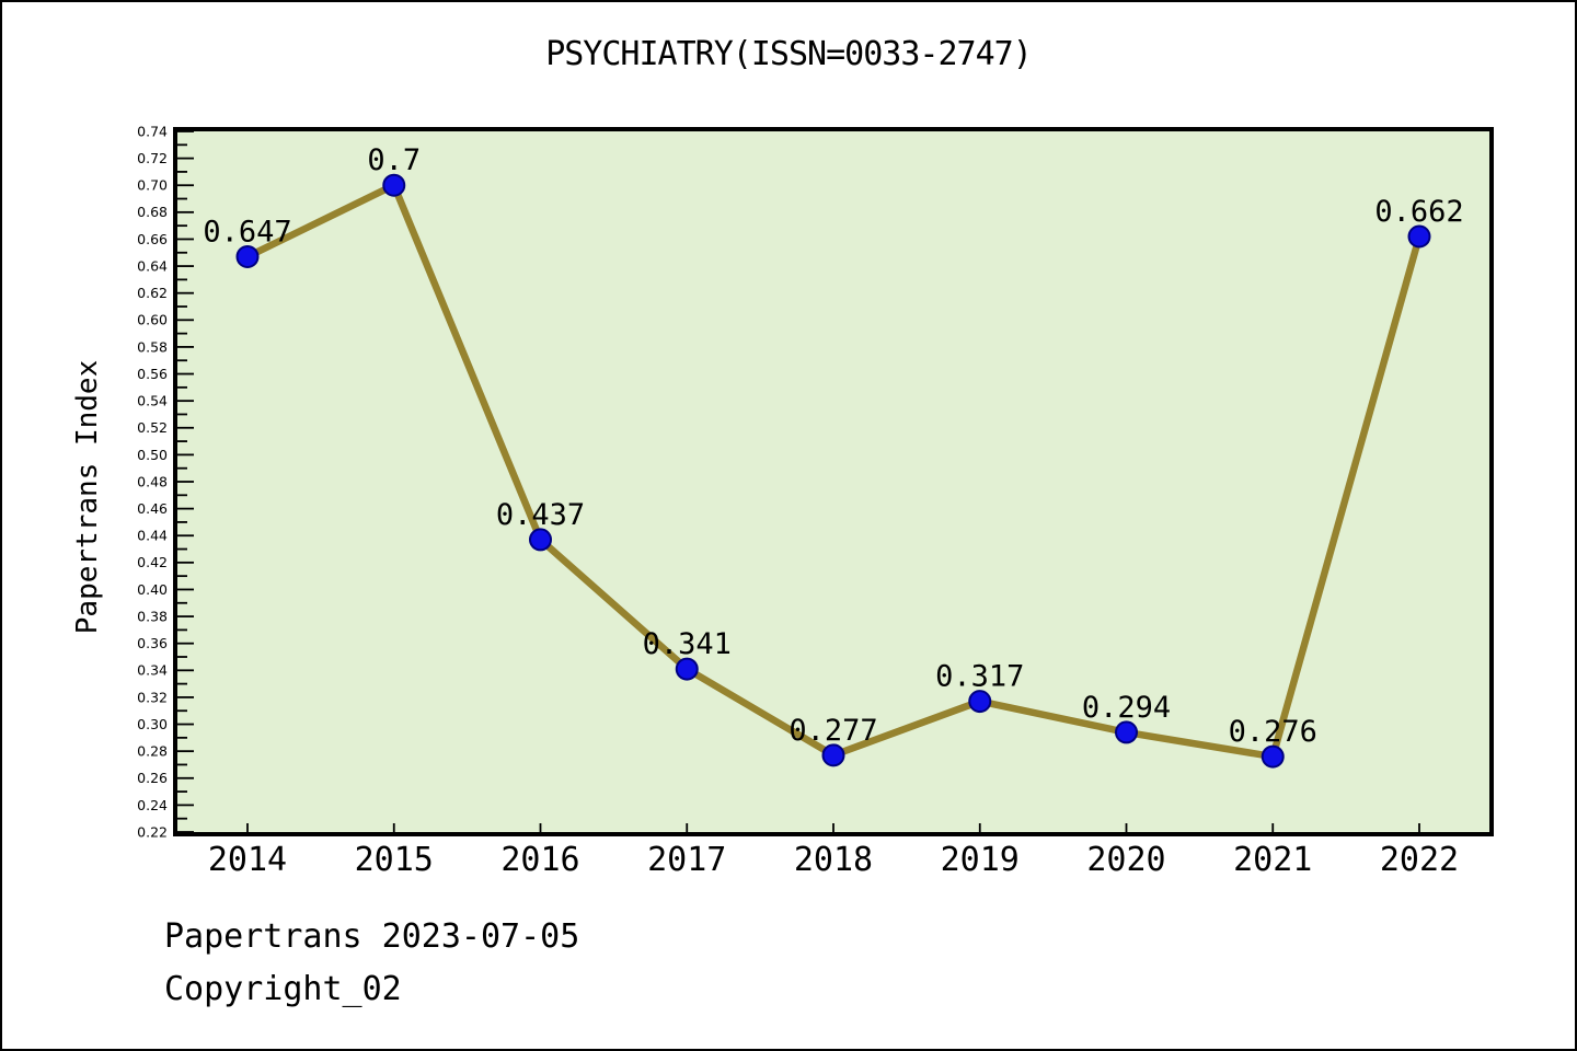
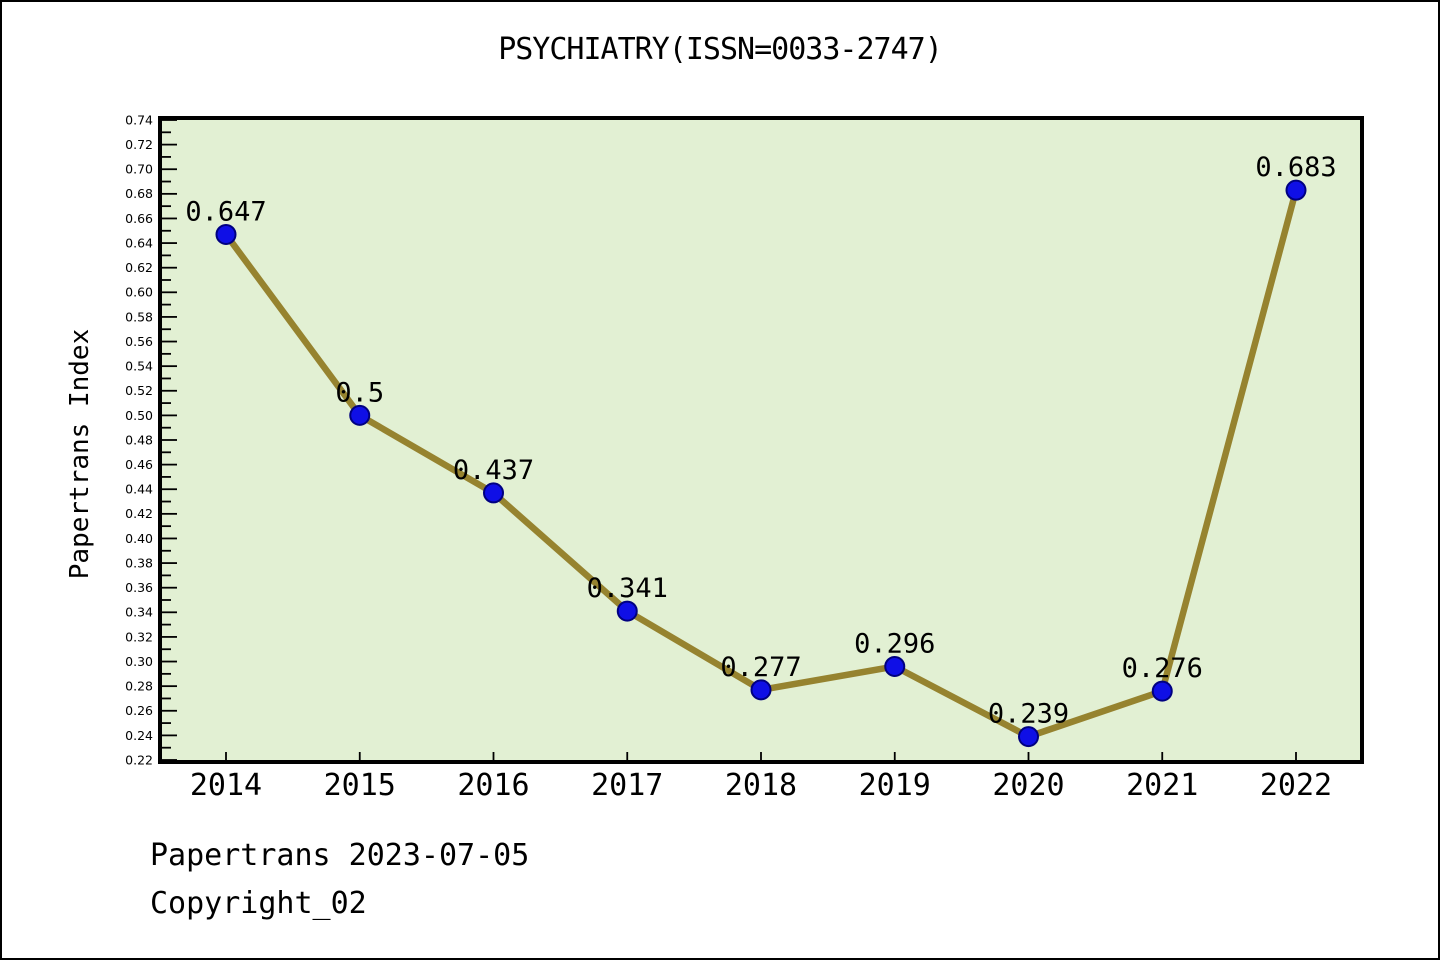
2015: 0.7 -> 0.5
2019: 0.317 -> 0.296
2020: 0.294 -> 0.239
2022: 0.662 -> 0.683
